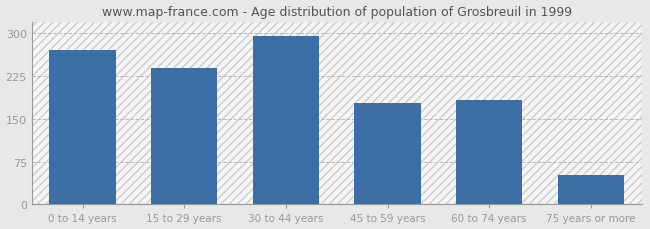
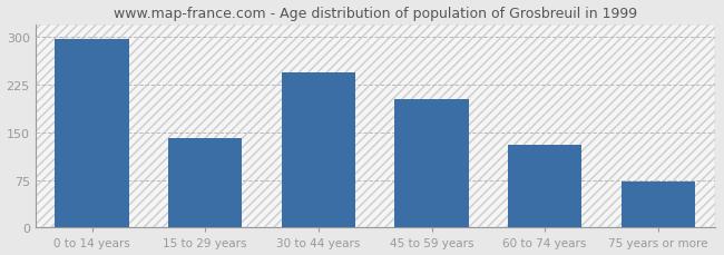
0 to 14 years: 270 -> 296
15 to 29 years: 238 -> 140
30 to 44 years: 295 -> 244
45 to 59 years: 178 -> 202
60 to 74 years: 183 -> 130
75 years or more: 52 -> 72
